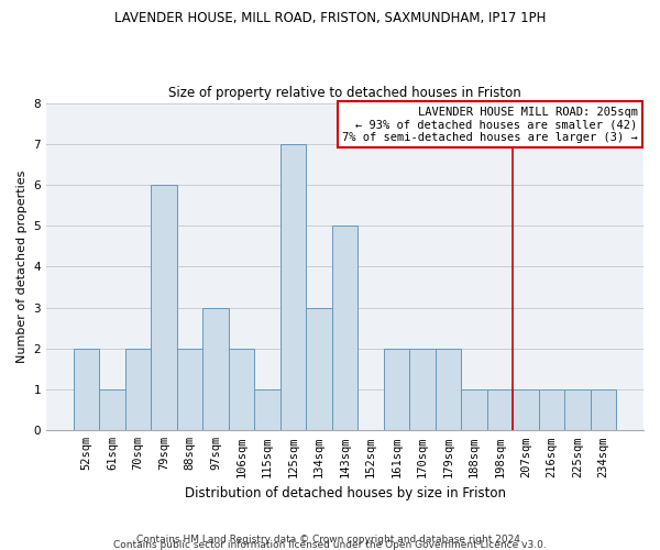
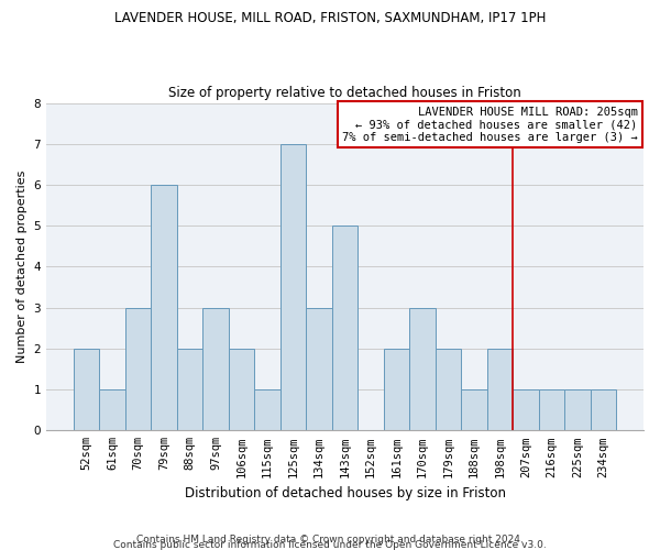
70sqm: 2 -> 3
170sqm: 2 -> 3
198sqm: 1 -> 2
